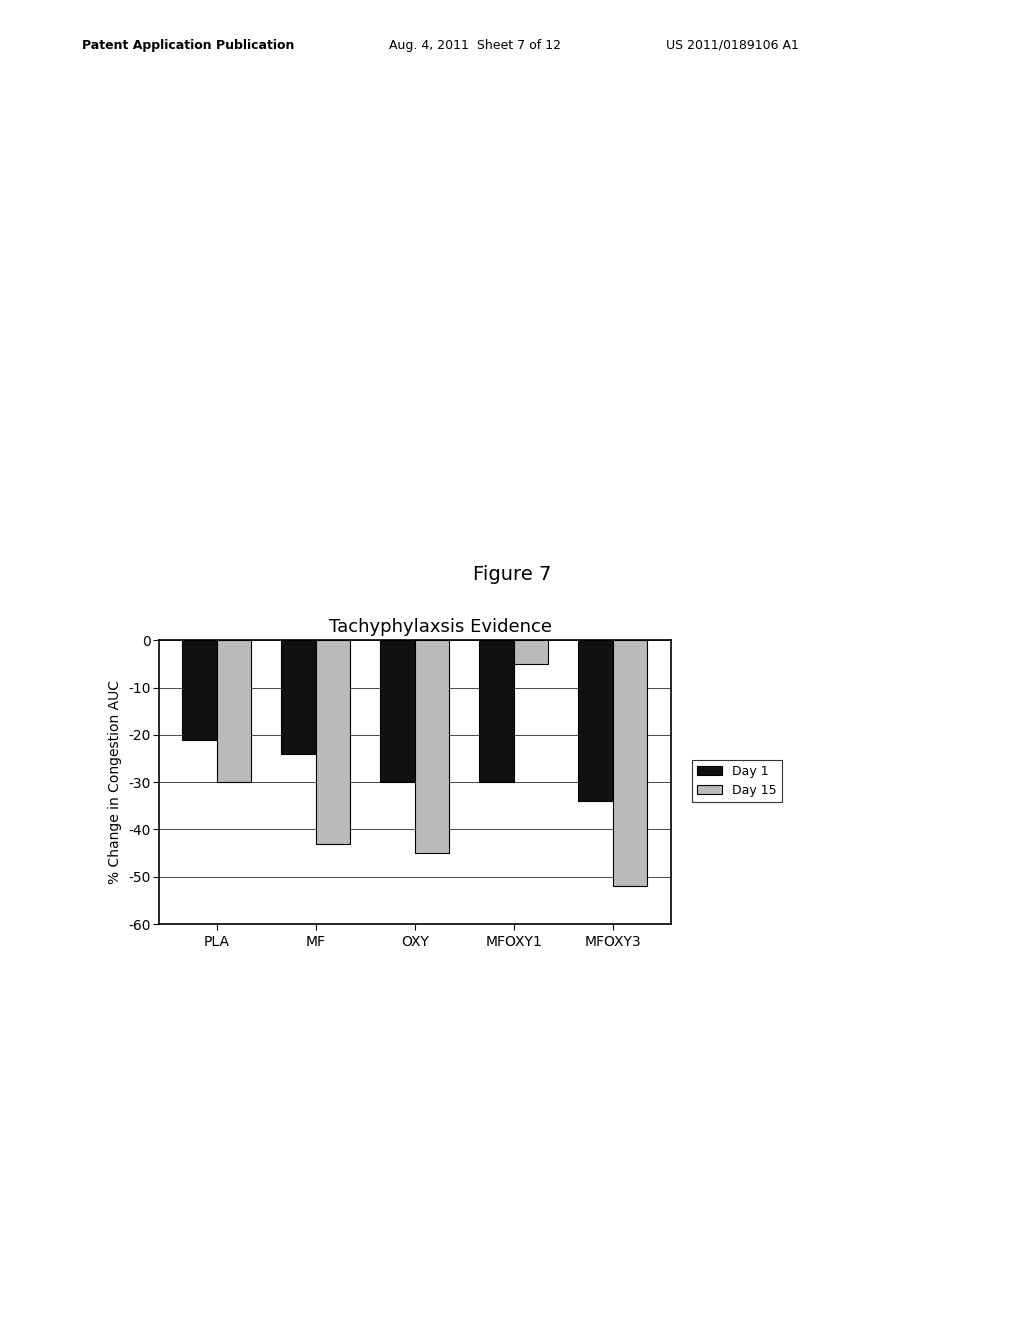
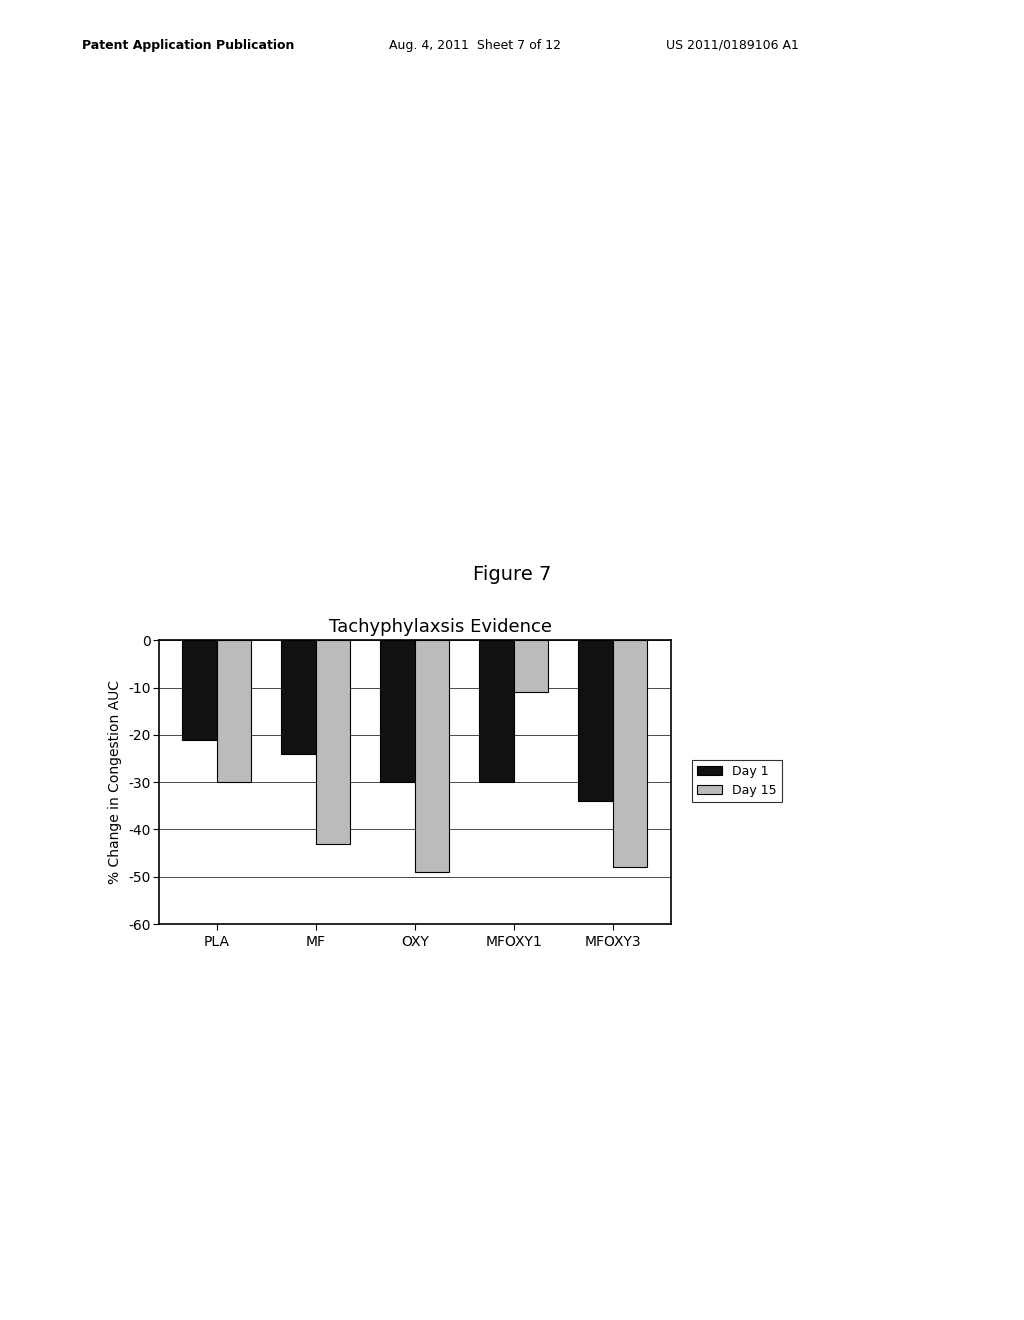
Day 15/OXY: -45 -> -49
Day 15/MFOXY1: -5 -> -11
Day 15/MFOXY3: -52 -> -48
